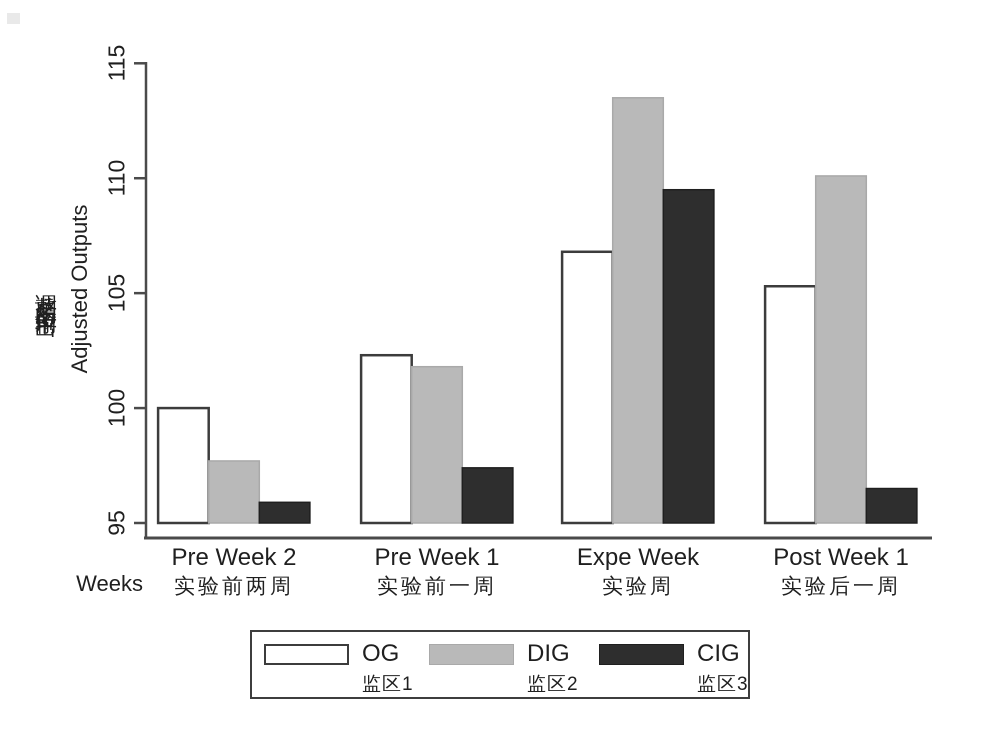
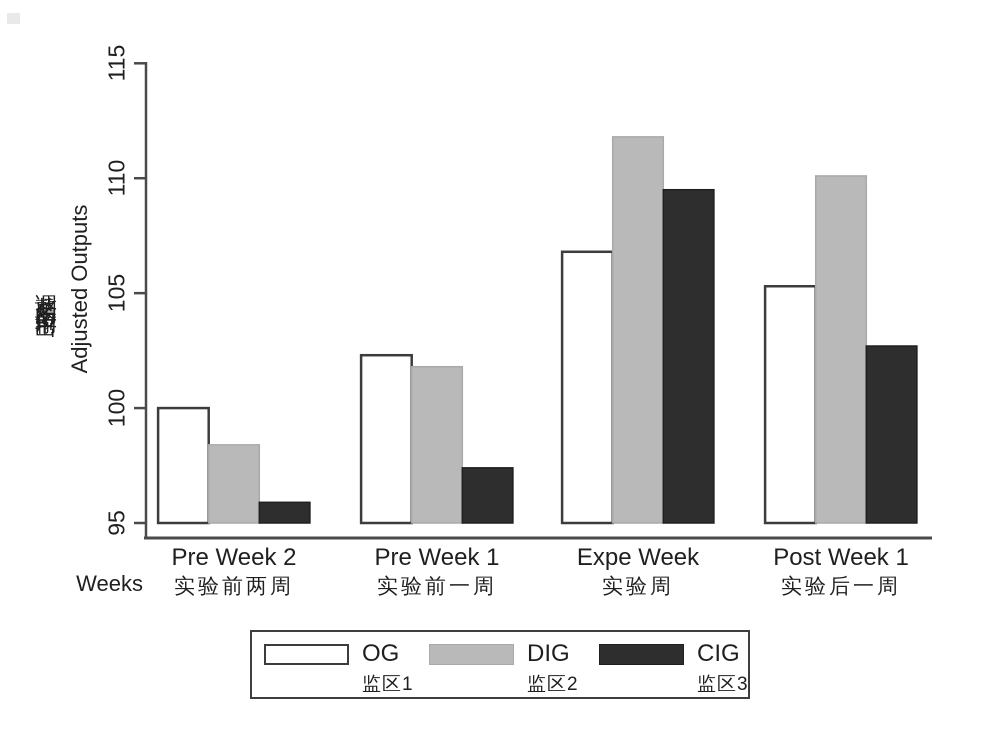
DIG/Pre Week 2: 97.7 -> 98.4
DIG/Expe Week: 113.5 -> 111.8
CIG/Post Week 1: 96.5 -> 102.7
